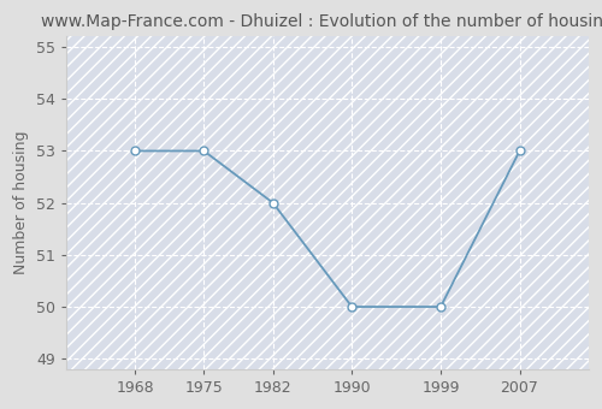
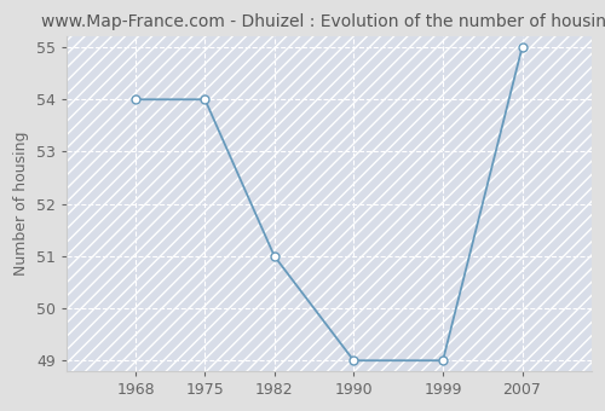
1968: 53 -> 54
1975: 53 -> 54
1982: 52 -> 51
1990: 50 -> 49
1999: 50 -> 49
2007: 53 -> 55
